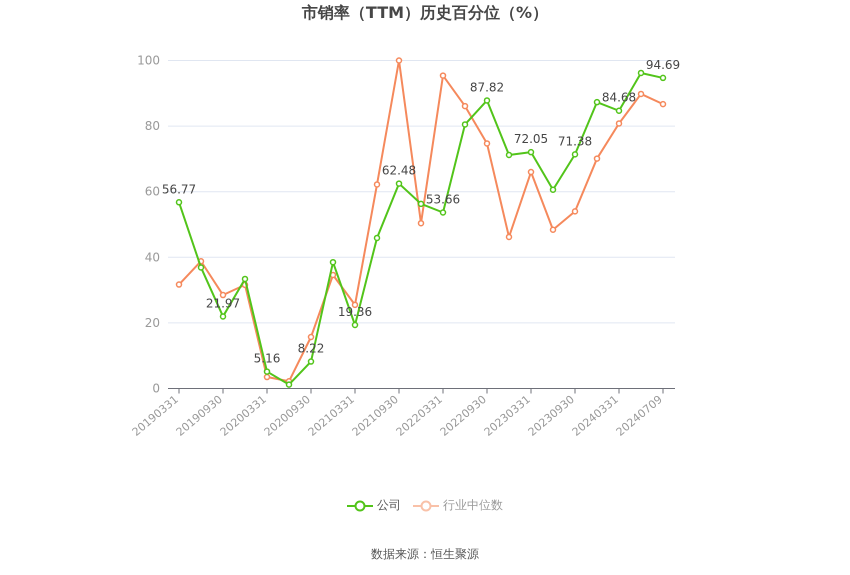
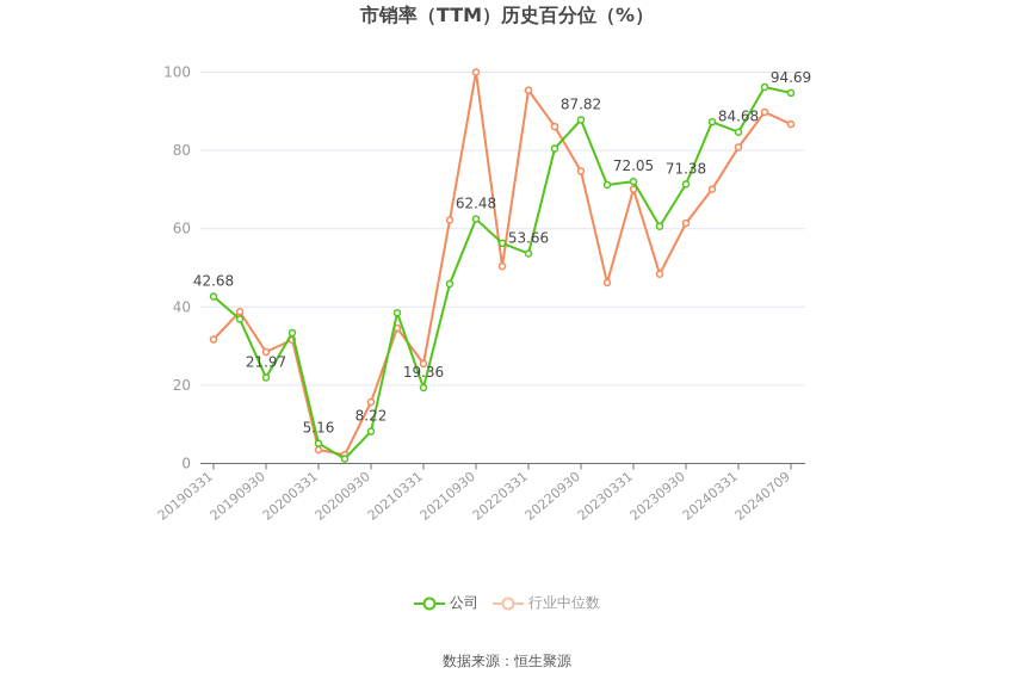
公司/20190331: 56.77 -> 42.68
行业中位数/20230331: 66 -> 70
行业中位数/20230930: 54 -> 61
